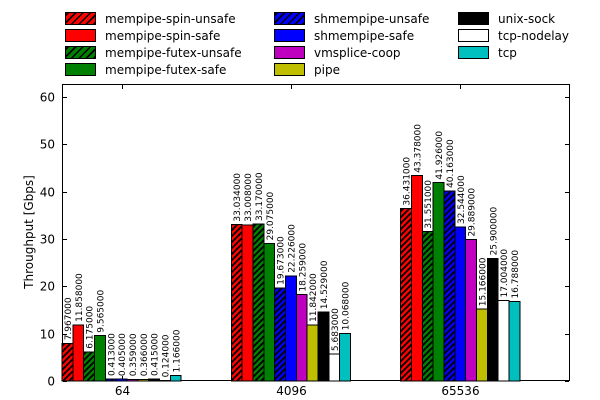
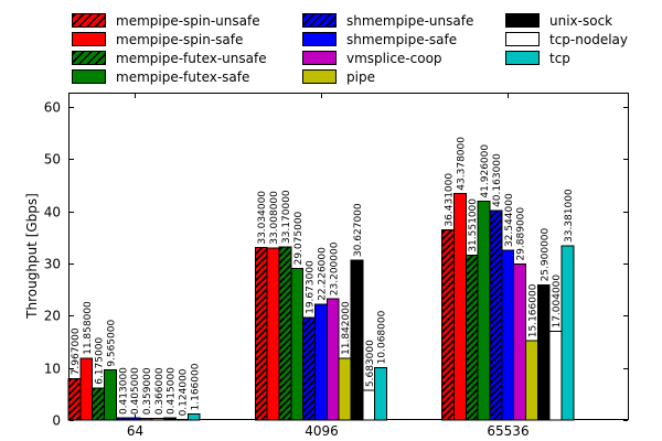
vmsplice-coop/4096: 18.259000 -> 23.200000
unix-sock/4096: 14.529000 -> 30.627000
tcp/65536: 16.788000 -> 33.381000
